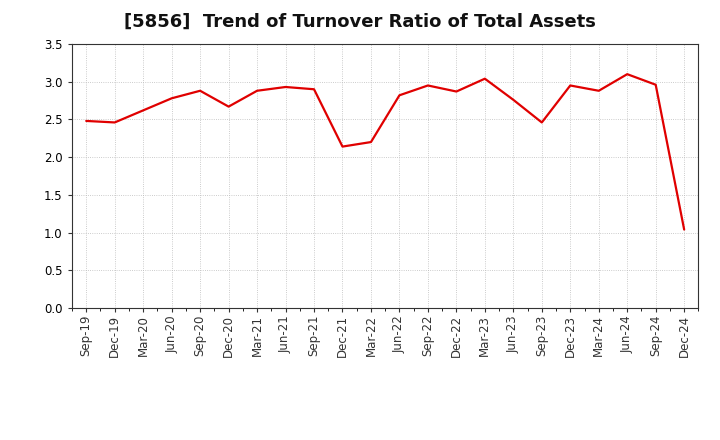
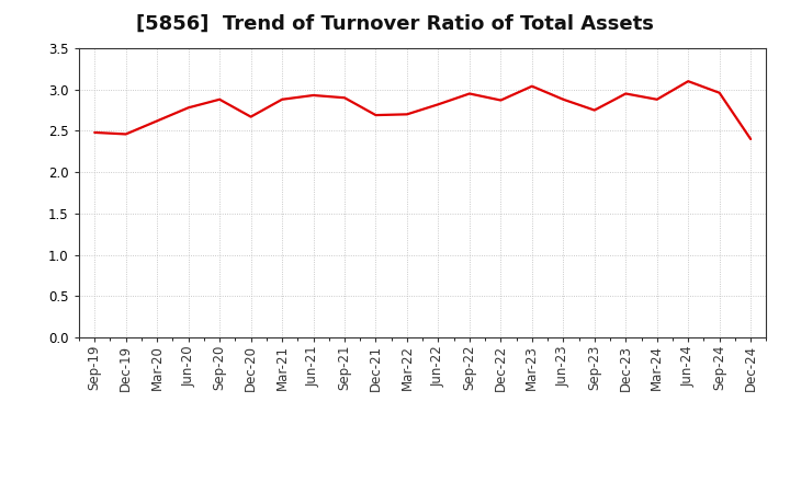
Dec-21: 2.14 -> 2.69
Mar-22: 2.20 -> 2.70
Jun-23: 2.76 -> 2.88
Sep-23: 2.46 -> 2.75
Dec-24: 1.04 -> 2.40
